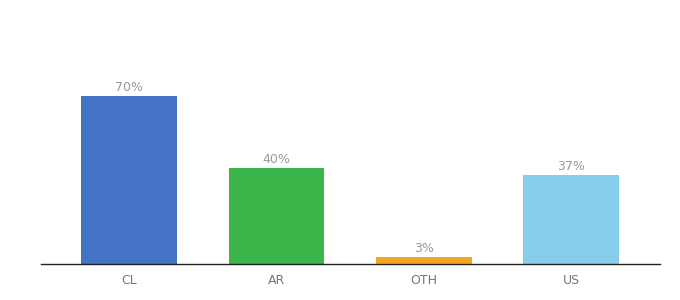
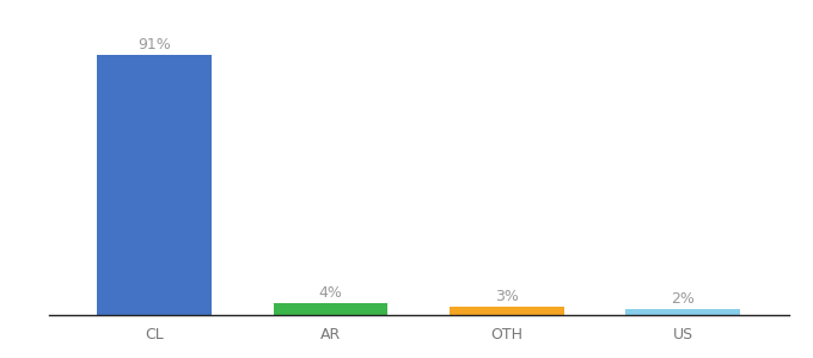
CL: 70% -> 91%
AR: 40% -> 4%
US: 37% -> 2%
